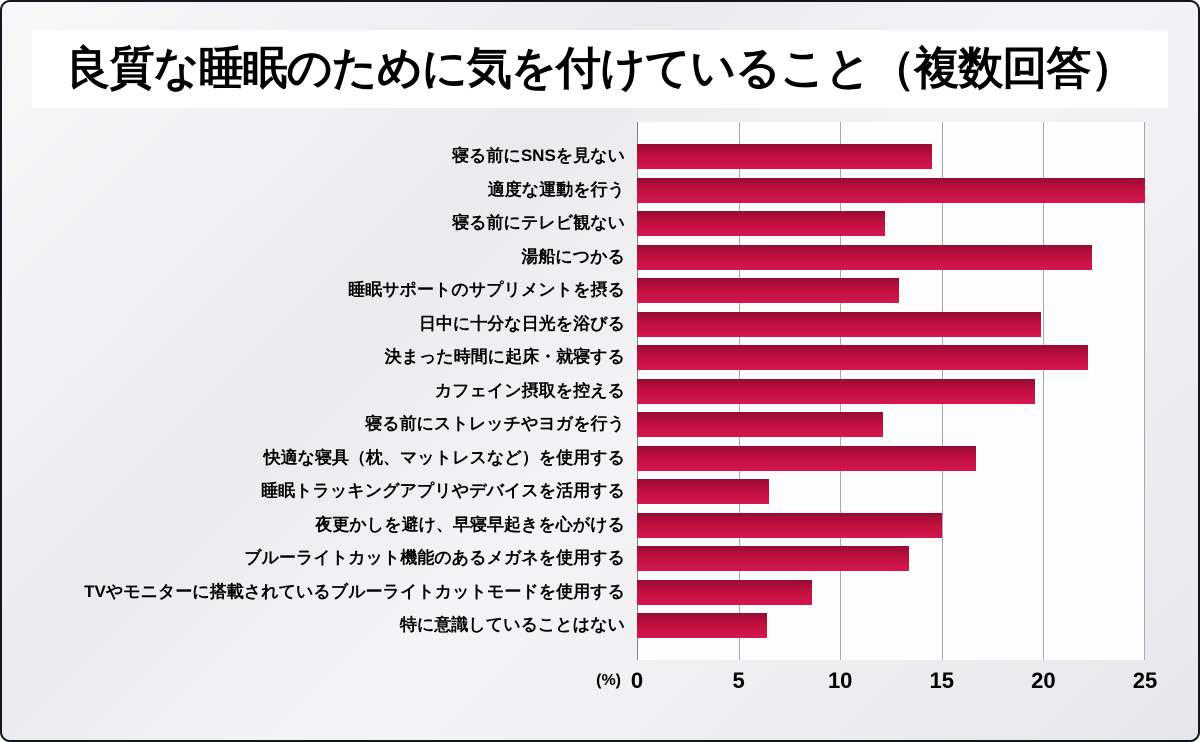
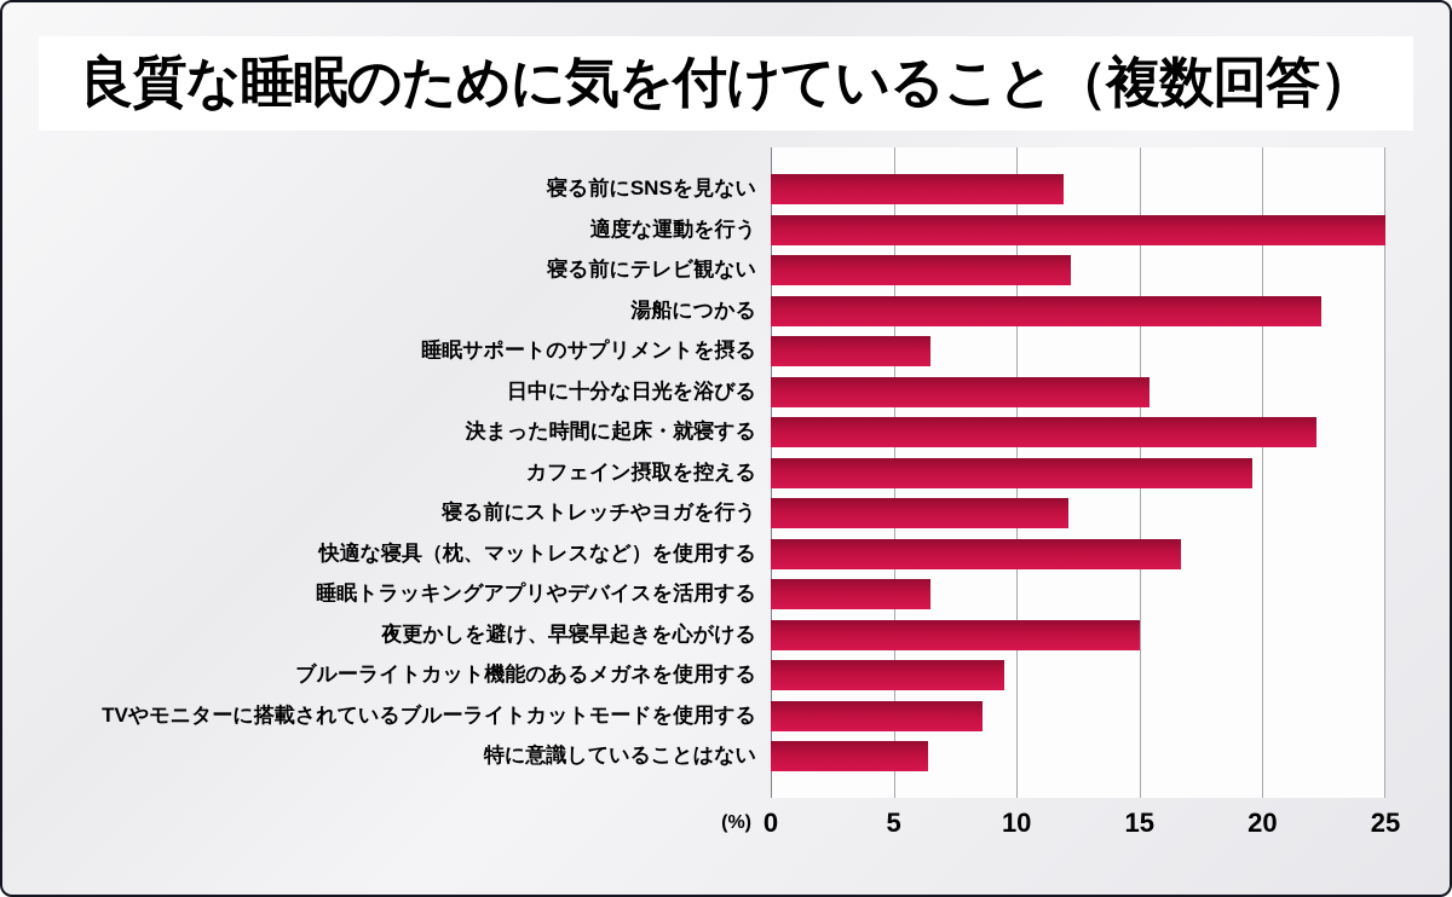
寝る前にSNSを見ない: 14.5 -> 11.9
睡眠サポートのサプリメントを摂る: 12.9 -> 6.5
日中に十分な日光を浴びる: 19.9 -> 15.4
ブルーライトカット機能のあるメガネを使用する: 13.4 -> 9.5
